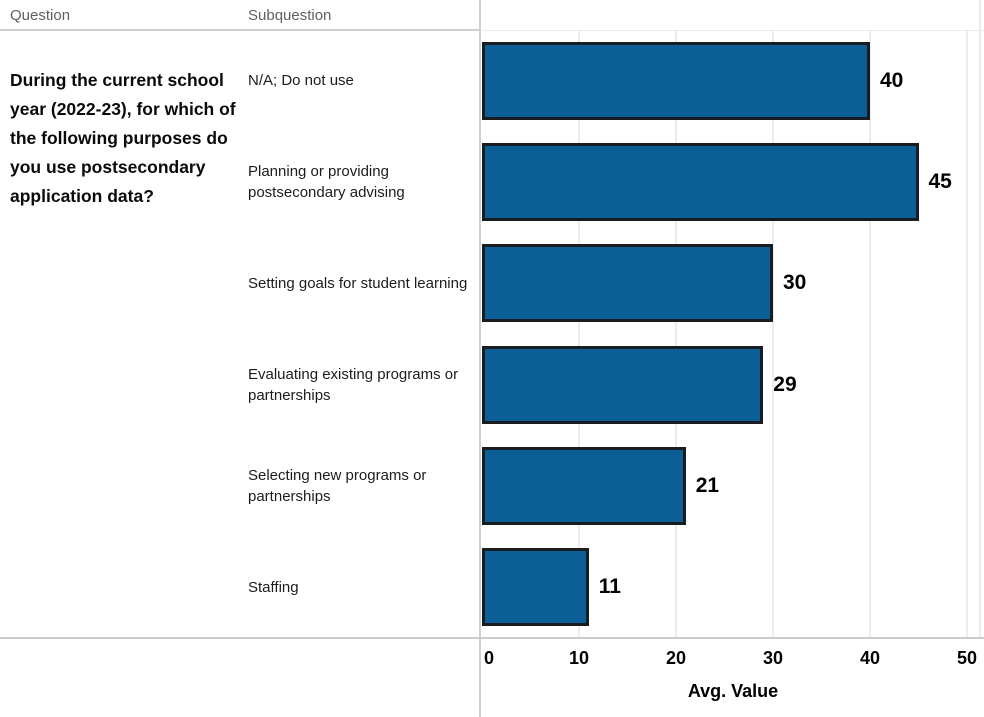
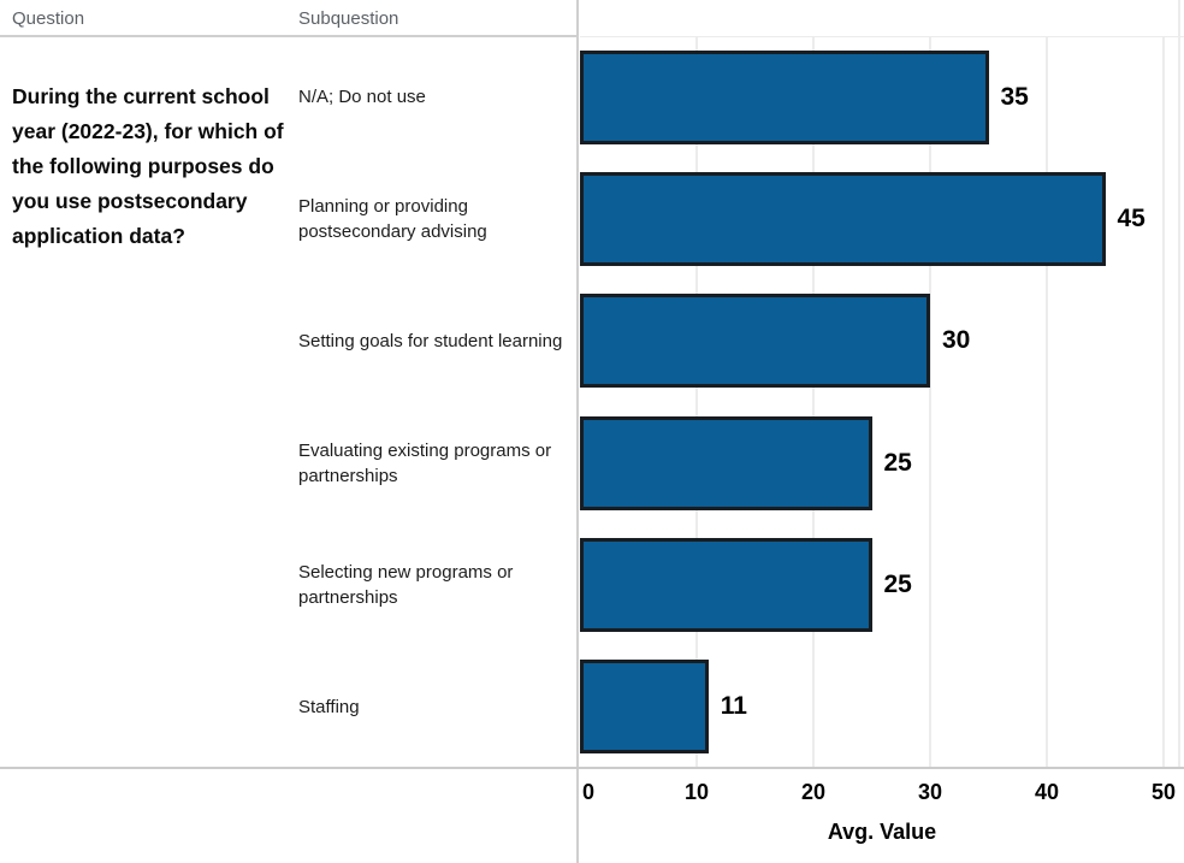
N/A; Do not use: 40 -> 35
Evaluating existing programs or partnerships: 29 -> 25
Selecting new programs or partnerships: 21 -> 25
